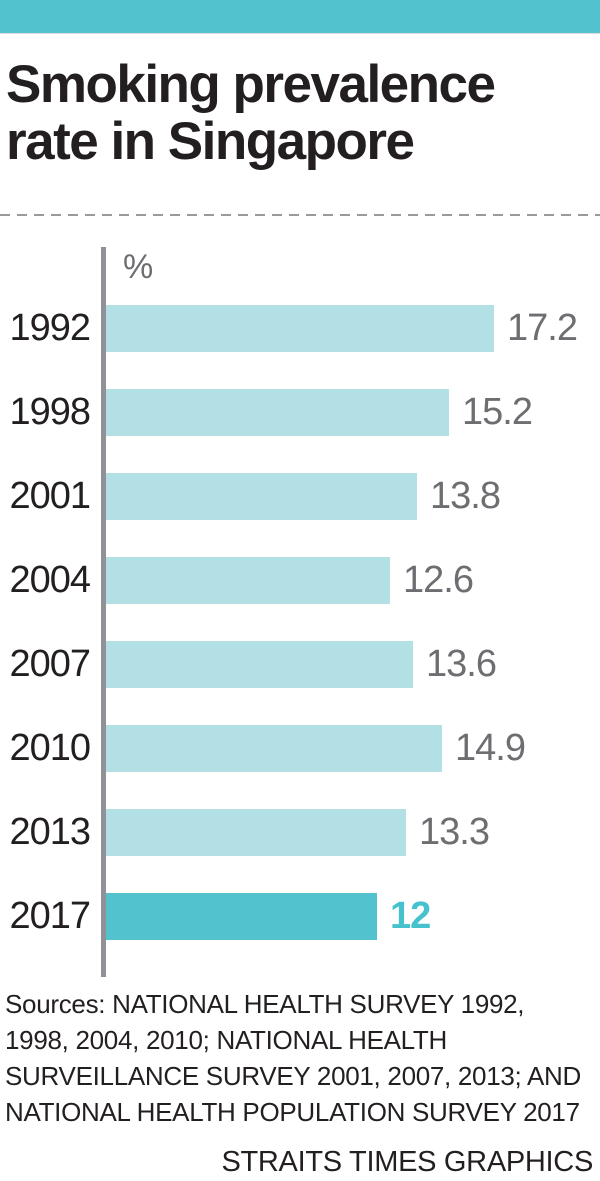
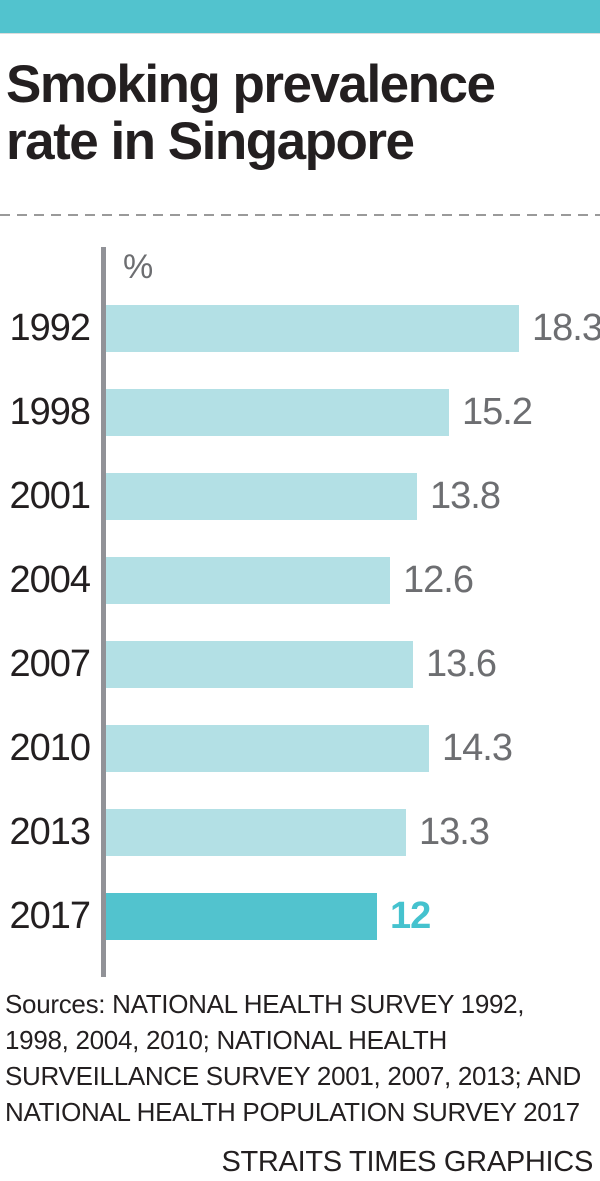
1992: 17.2 -> 18.3
2010: 14.9 -> 14.3
